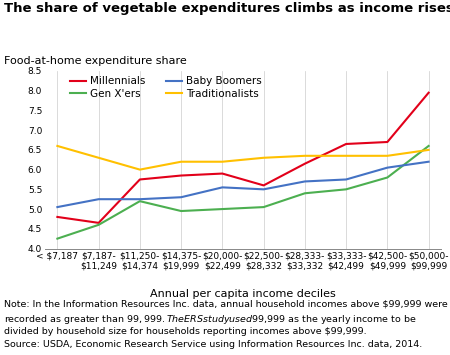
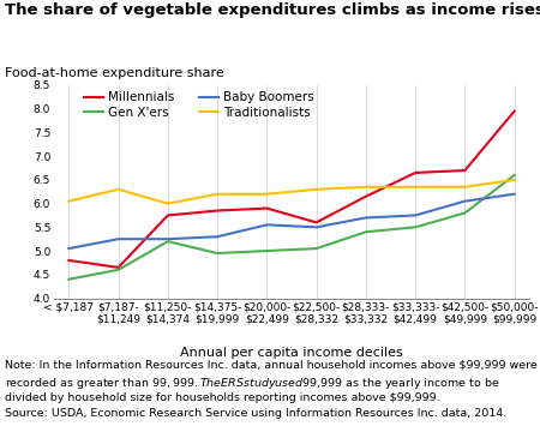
Gen X'ers/< $7,187: 4.25 -> 4.40
Traditionalists/< $7,187: 6.60 -> 6.05
